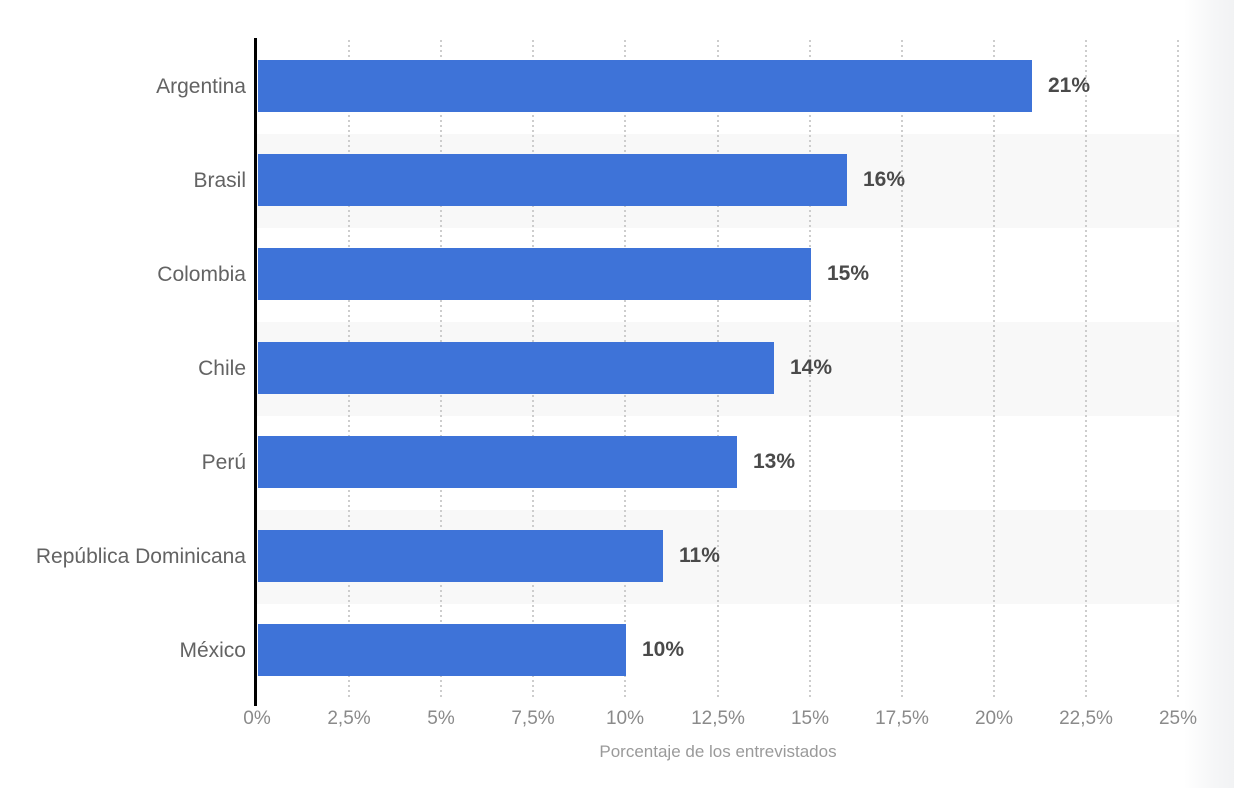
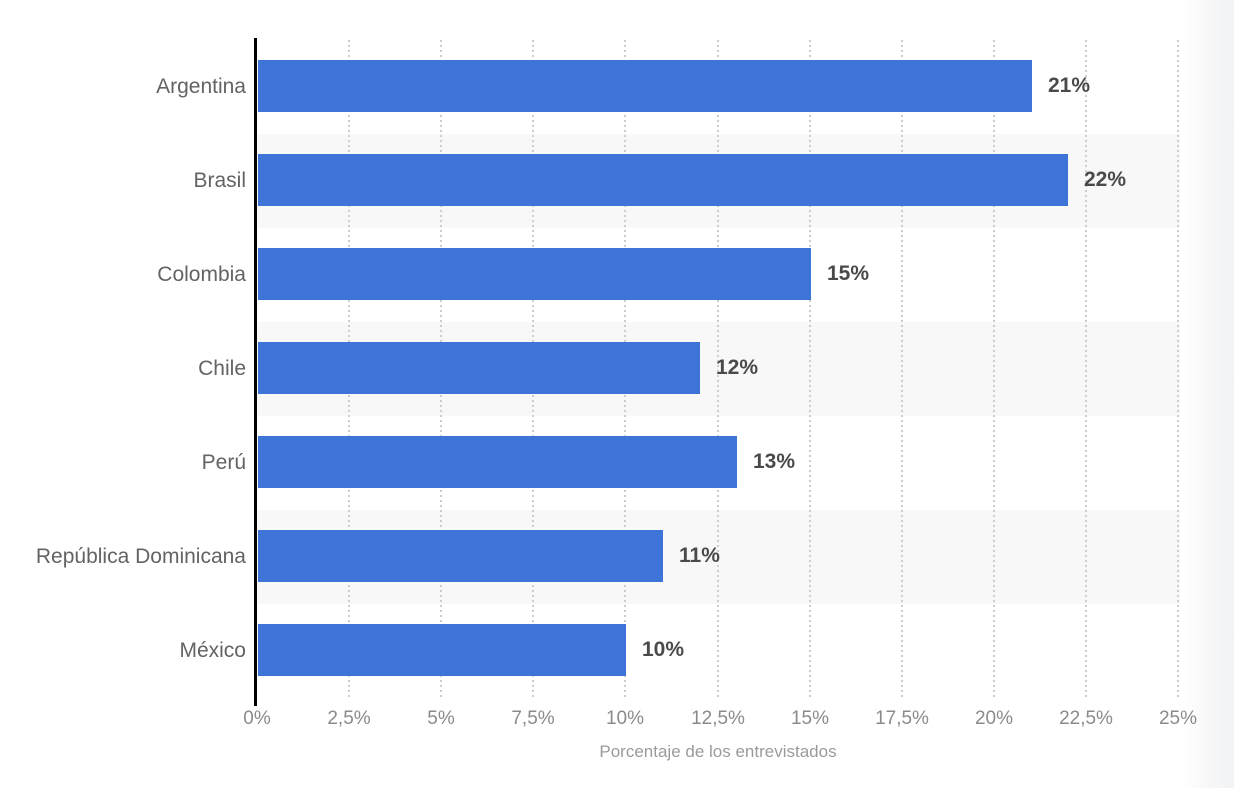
Brasil: 16% -> 22%
Chile: 14% -> 12%
